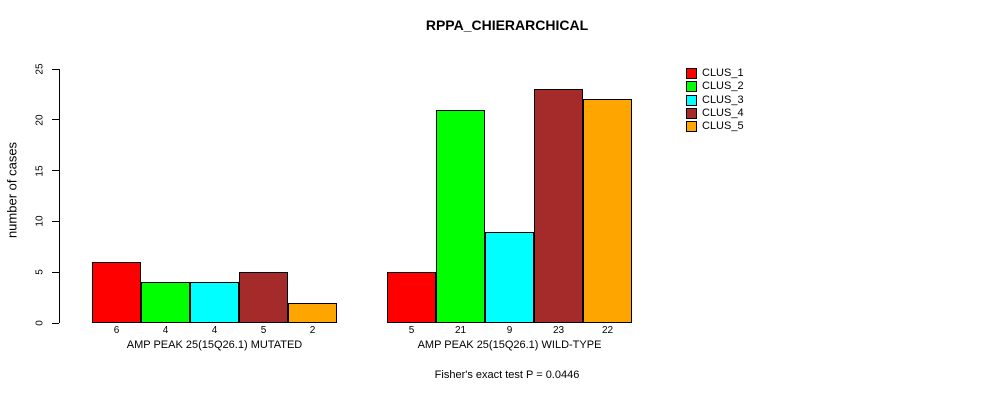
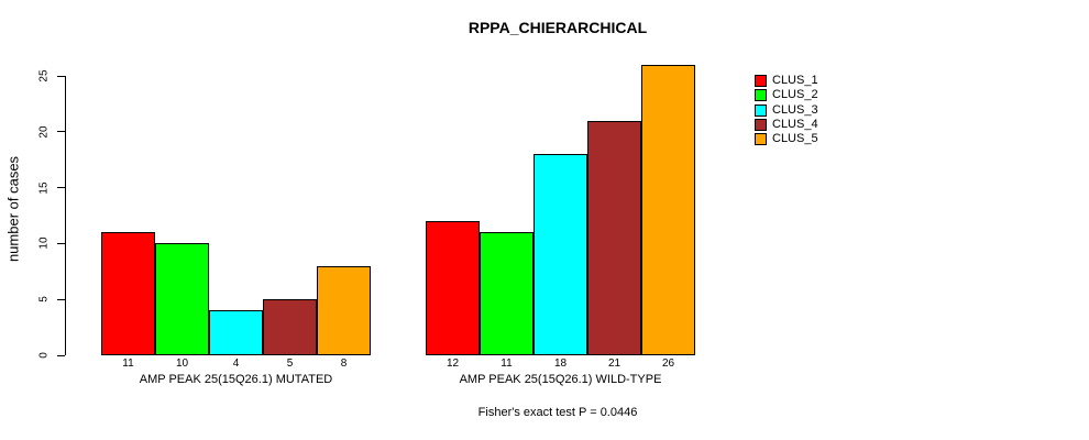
CLUS_1/AMP PEAK 25(15Q26.1) MUTATED: 6 -> 11
CLUS_2/AMP PEAK 25(15Q26.1) MUTATED: 4 -> 10
CLUS_5/AMP PEAK 25(15Q26.1) MUTATED: 2 -> 8
CLUS_1/AMP PEAK 25(15Q26.1) WILD-TYPE: 5 -> 12
CLUS_2/AMP PEAK 25(15Q26.1) WILD-TYPE: 21 -> 11
CLUS_3/AMP PEAK 25(15Q26.1) WILD-TYPE: 9 -> 18
CLUS_4/AMP PEAK 25(15Q26.1) WILD-TYPE: 23 -> 21
CLUS_5/AMP PEAK 25(15Q26.1) WILD-TYPE: 22 -> 26
